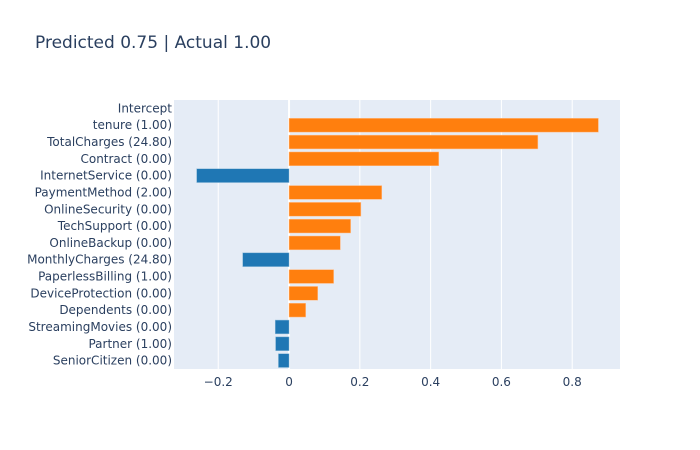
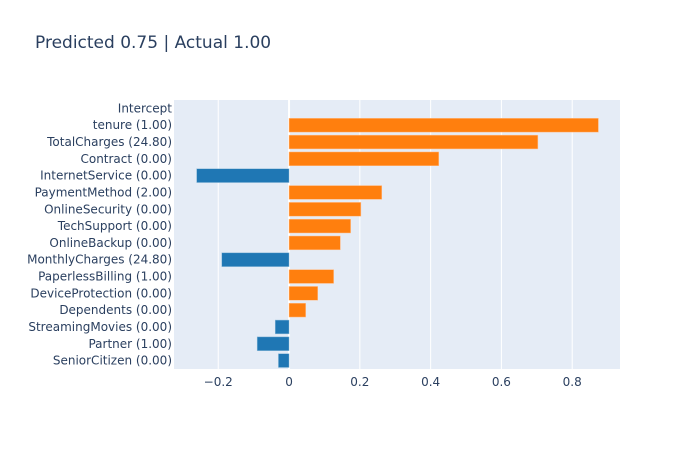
MonthlyCharges (24.80): -0.13 -> -0.19
Partner (1.00): -0.04 -> -0.09
